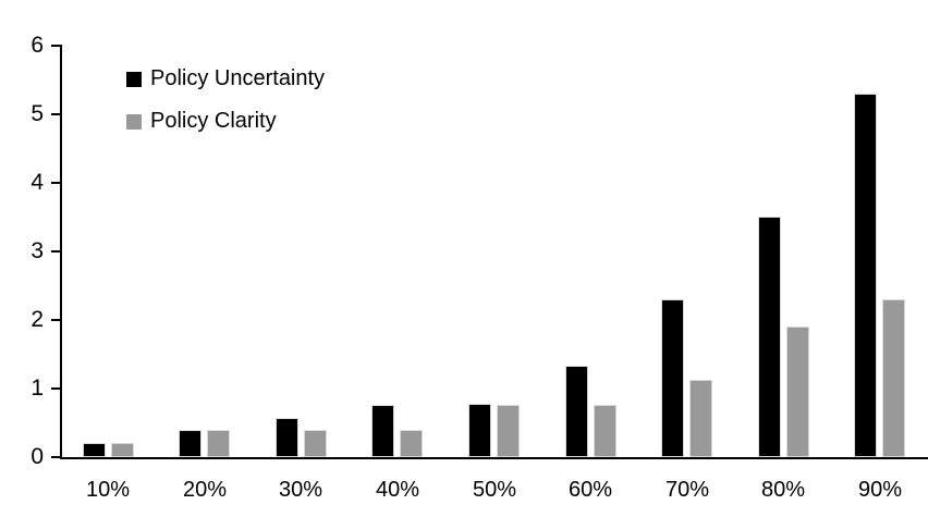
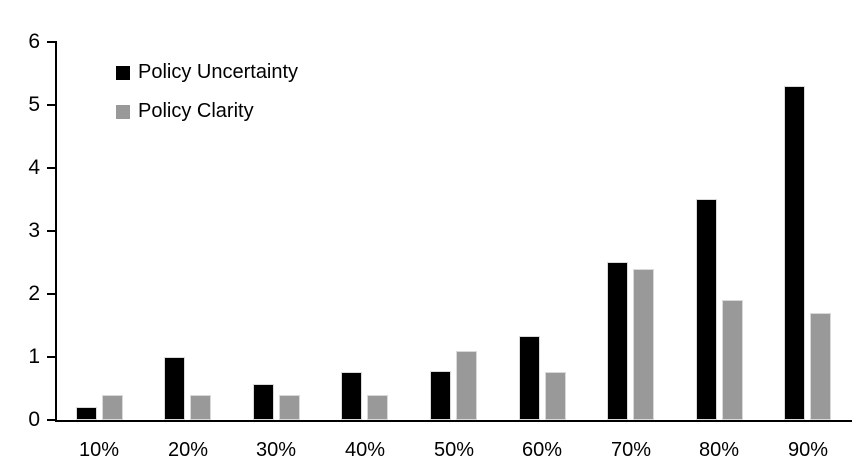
Policy Clarity/10%: 0.2 -> 0.4
Policy Uncertainty/20%: 0.4 -> 1.0
Policy Clarity/50%: 0.8 -> 1.1
Policy Uncertainty/70%: 2.3 -> 2.5
Policy Clarity/70%: 1.1 -> 2.4
Policy Clarity/90%: 2.3 -> 1.7
